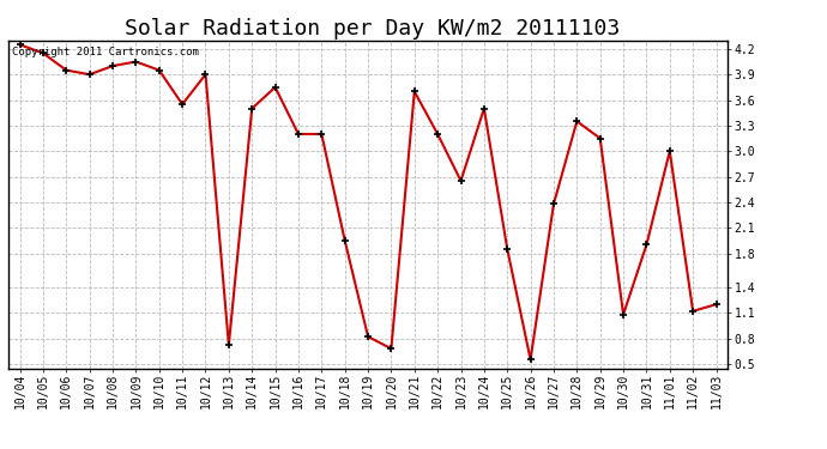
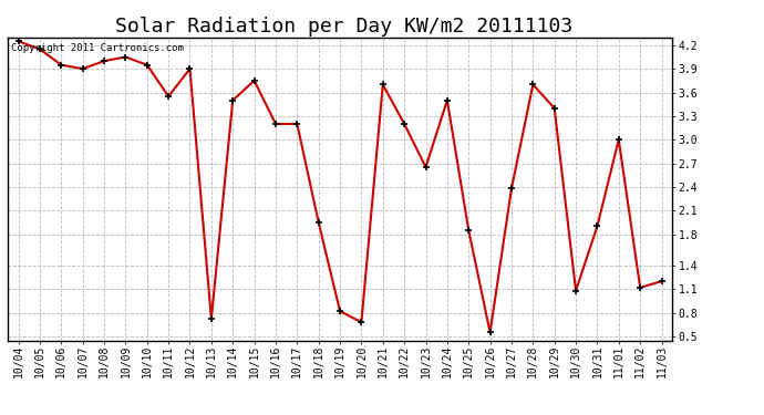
10/28: 3.35 -> 3.70
10/29: 3.15 -> 3.40
